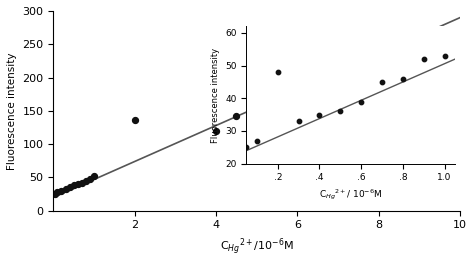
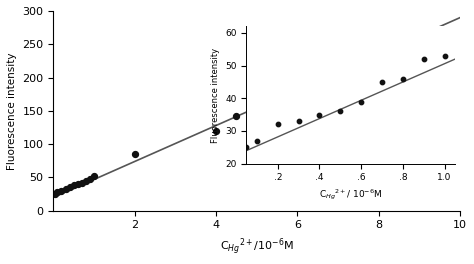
2: 136 -> 85
.2: 48 -> 32
